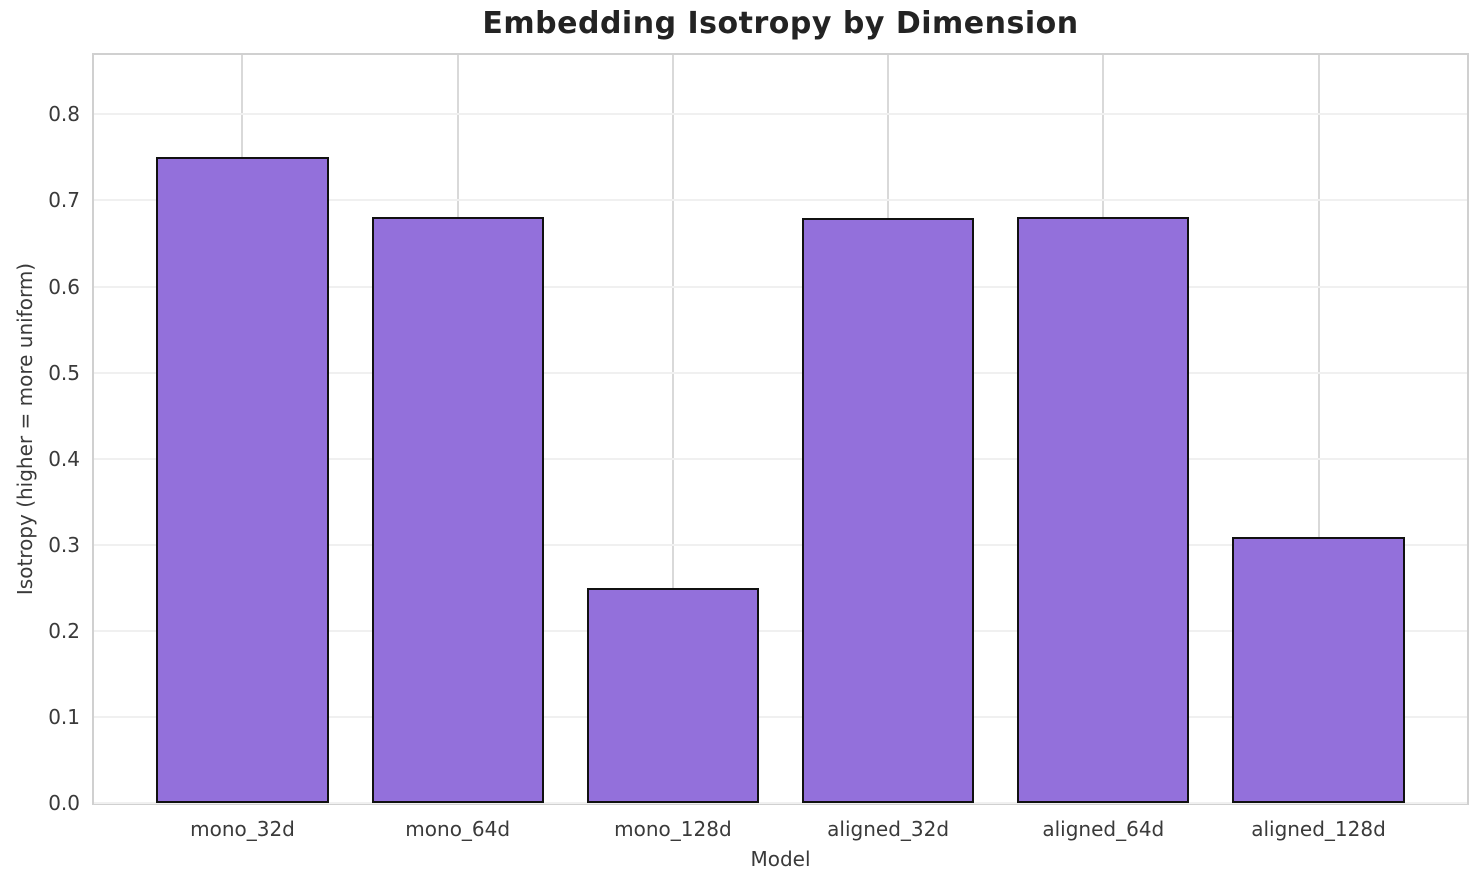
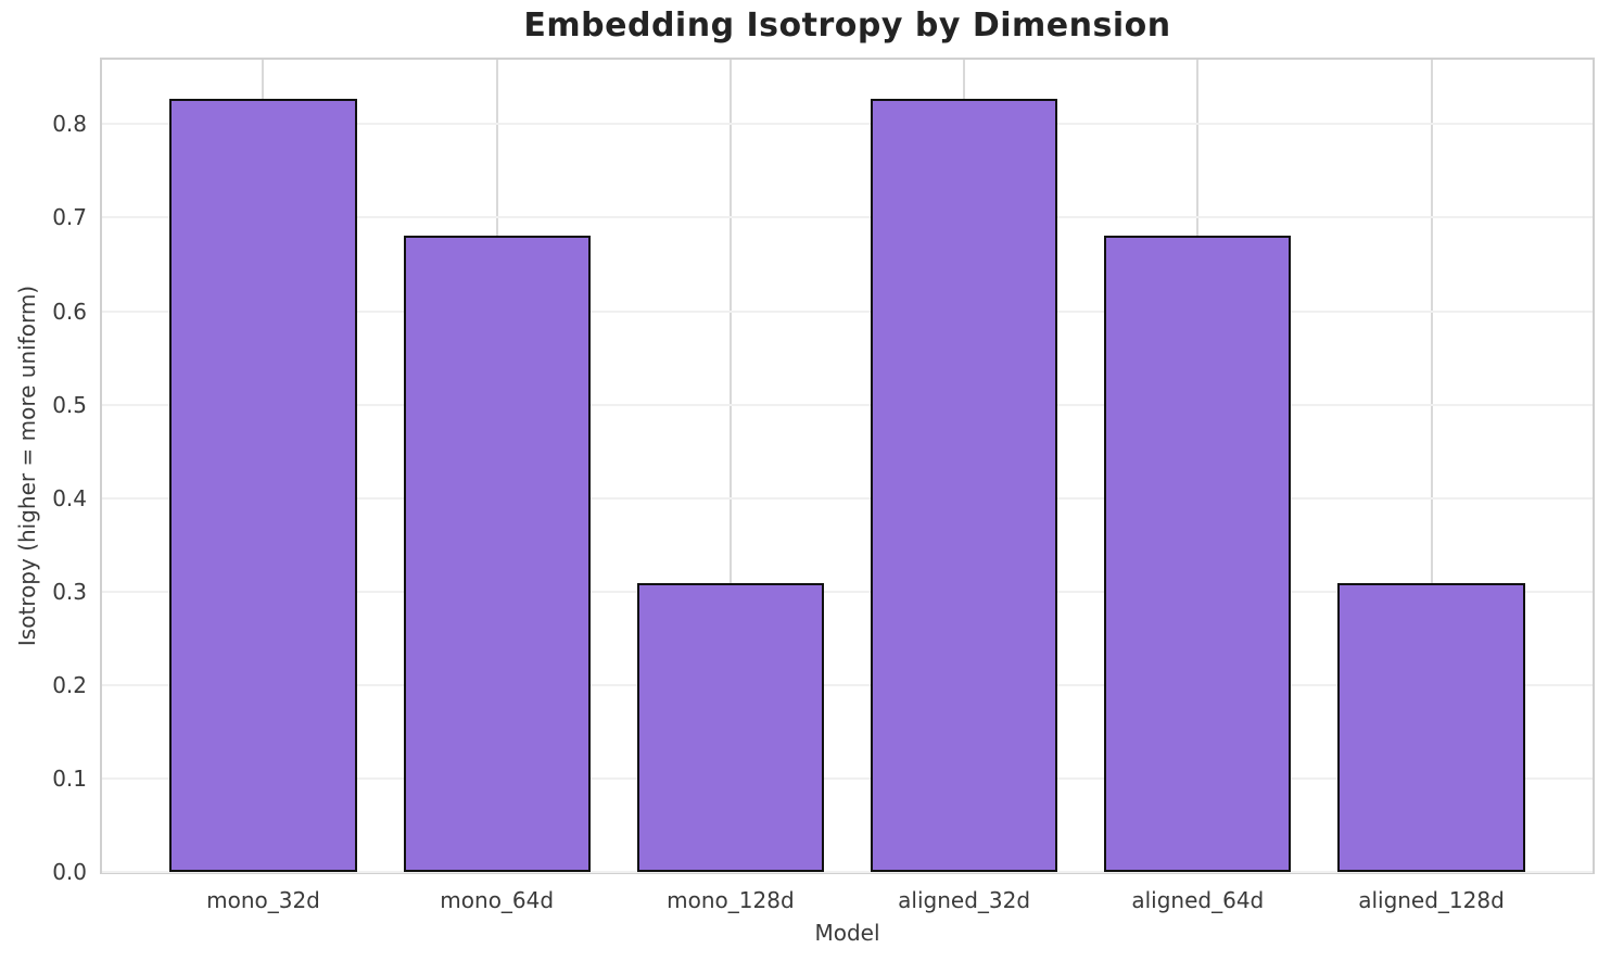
mono_32d: 0.75 -> 0.83
mono_128d: 0.25 -> 0.31
aligned_32d: 0.68 -> 0.83
